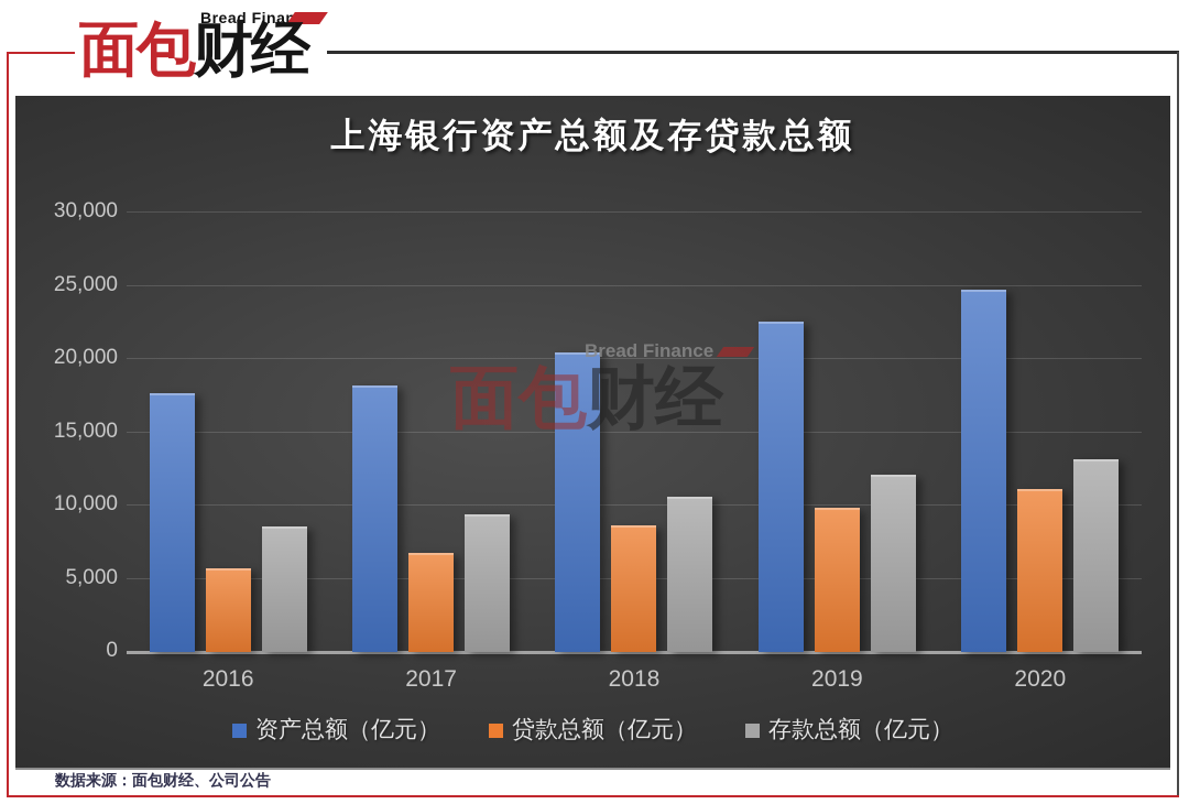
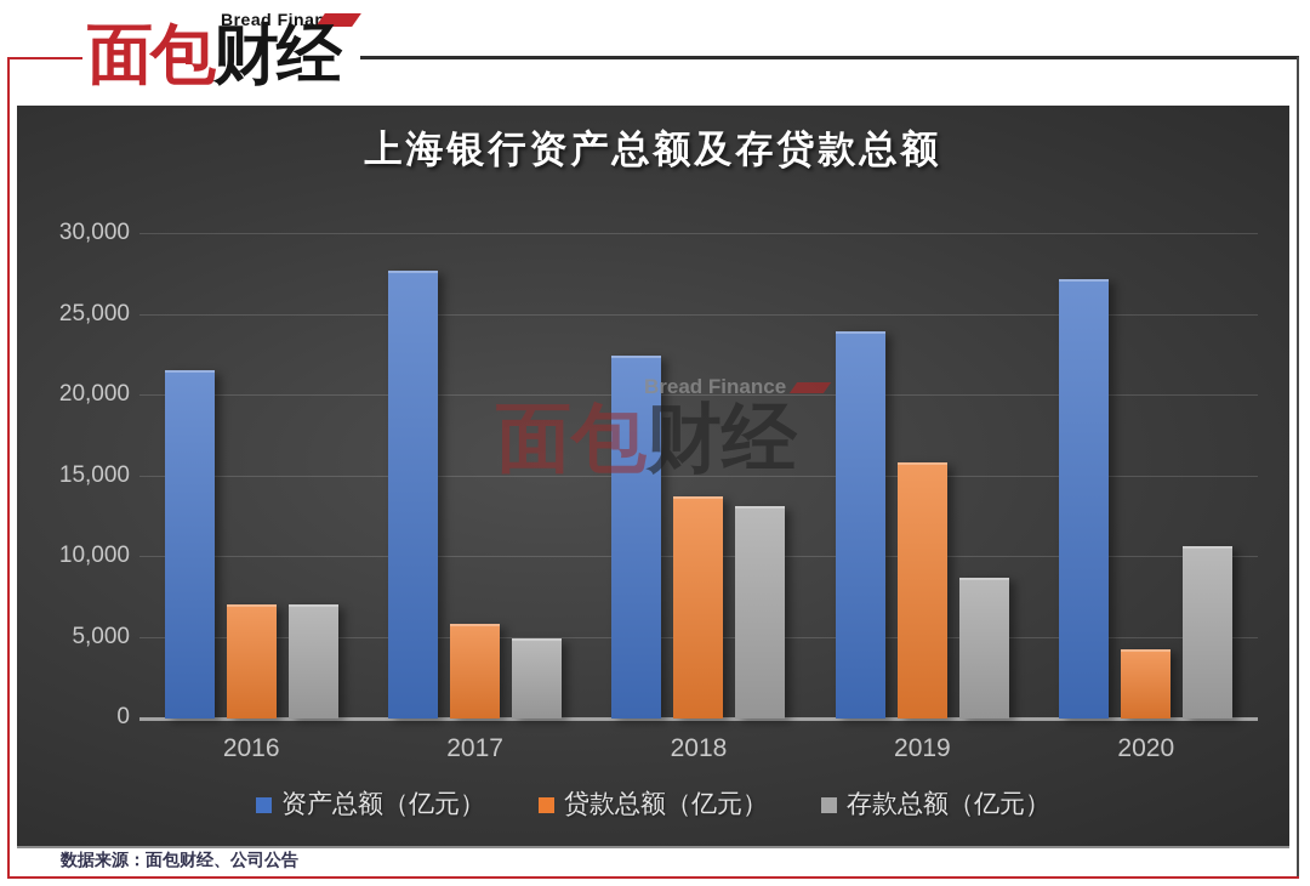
资产总额（亿元）/2016: 17600 -> 21400
贷款总额（亿元）/2016: 5500 -> 6900
存款总额（亿元）/2016: 8400 -> 6900
资产总额（亿元）/2017: 18100 -> 27600
贷款总额（亿元）/2017: 6600 -> 5700
存款总额（亿元）/2017: 9200 -> 4800
资产总额（亿元）/2018: 20300 -> 22300
贷款总额（亿元）/2018: 8500 -> 13600
存款总额（亿元）/2018: 10400 -> 13000
资产总额（亿元）/2019: 22400 -> 23800
贷款总额（亿元）/2019: 9700 -> 15700
存款总额（亿元）/2019: 12000 -> 8600
资产总额（亿元）/2020: 24600 -> 27100
贷款总额（亿元）/2020: 11000 -> 4100
存款总额（亿元）/2020: 13000 -> 10500
